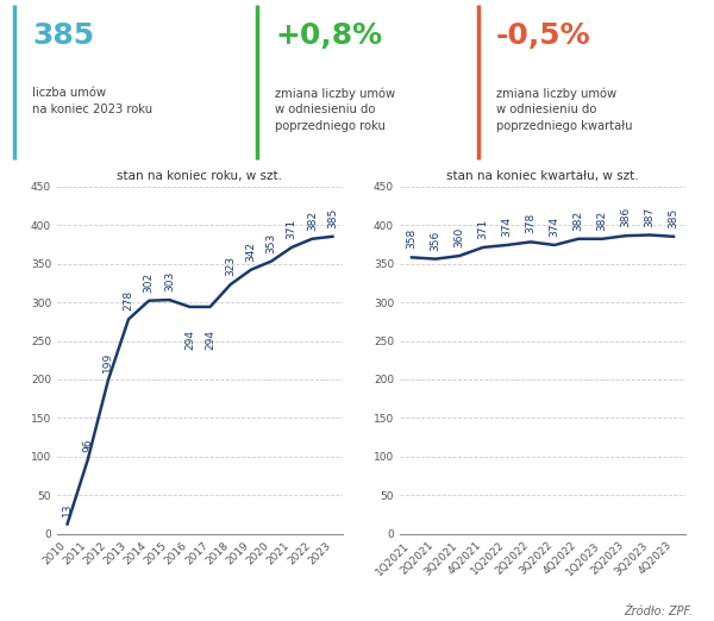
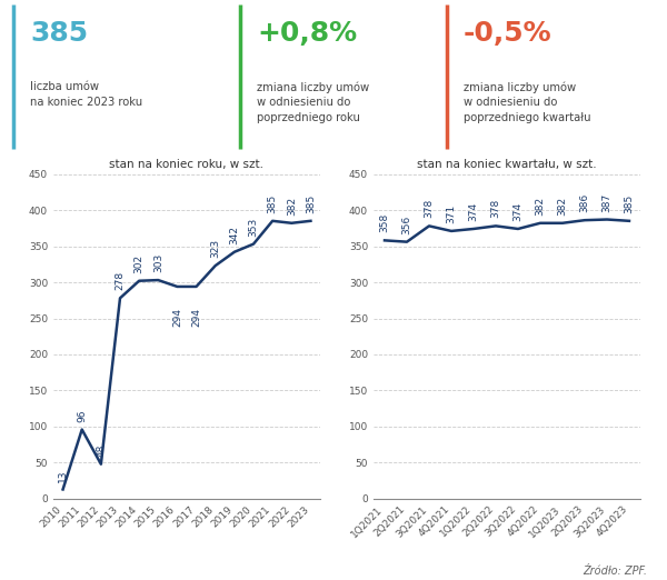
stan na koniec roku, w szt./2012: 199 -> 48
stan na koniec roku, w szt./2021: 371 -> 385
stan na koniec kwartału, w szt./3Q2021: 360 -> 378
